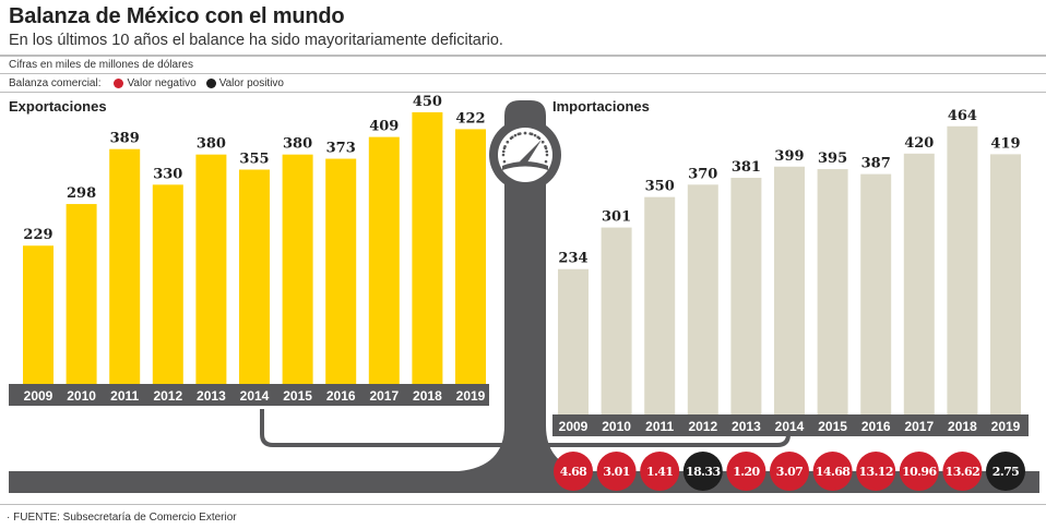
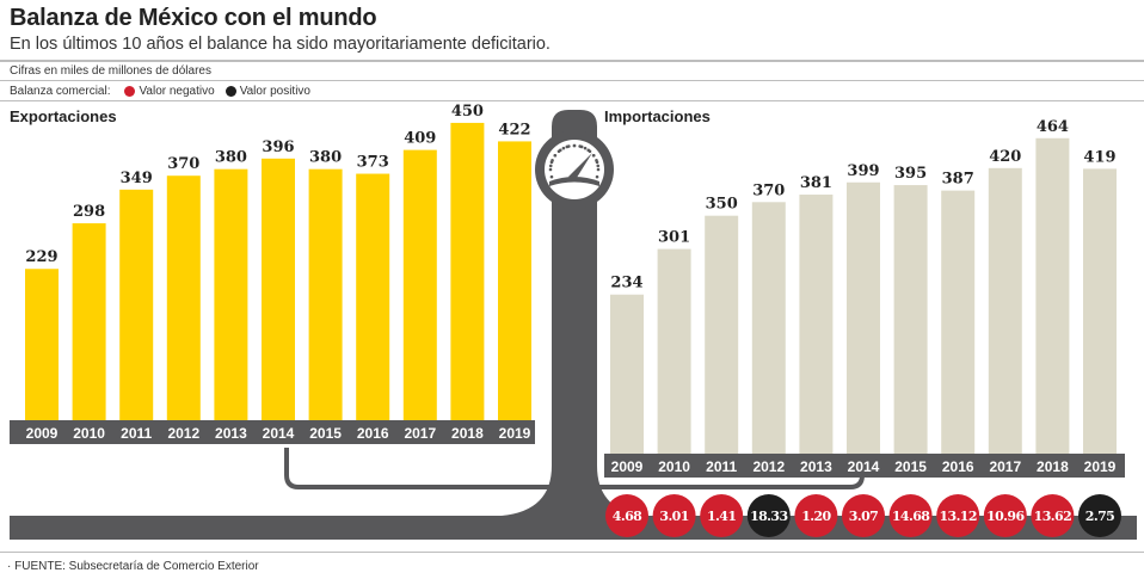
Exportaciones/2011: 389 -> 349
Exportaciones/2012: 330 -> 370
Exportaciones/2014: 355 -> 396
